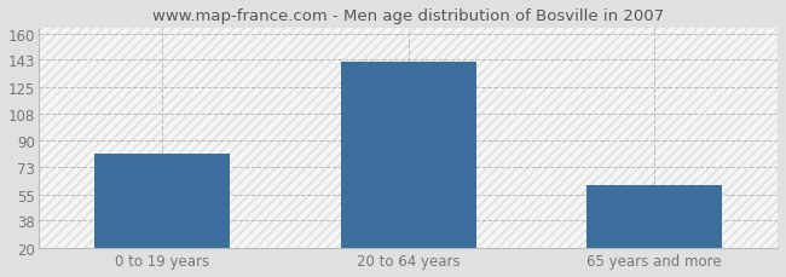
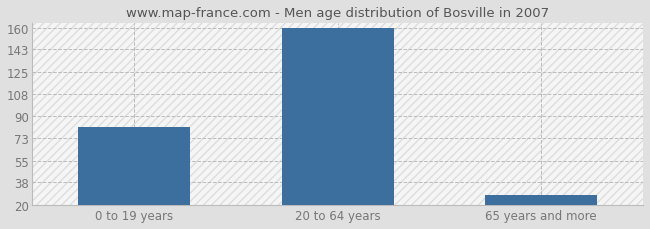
20 to 64 years: 142 -> 160
65 years and more: 61 -> 28
